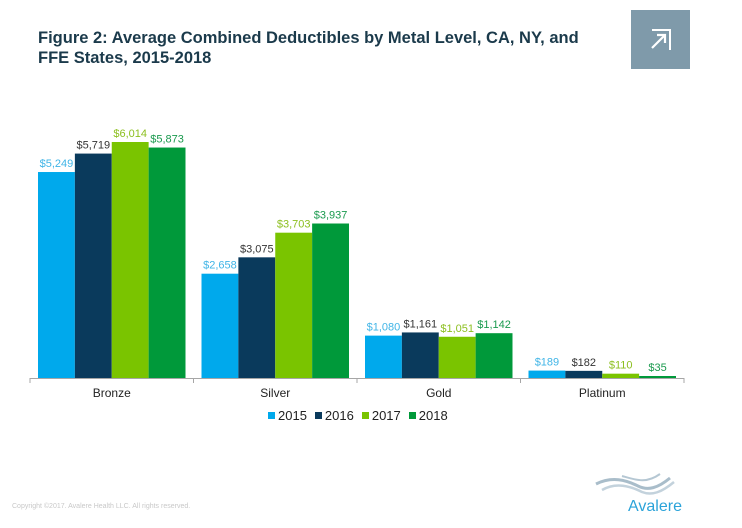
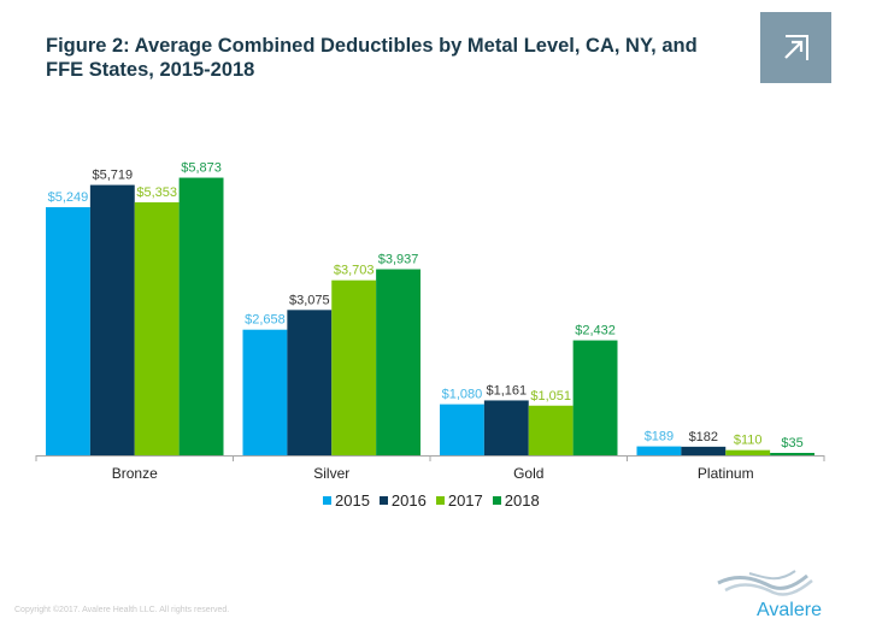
2017/Bronze: $6,014 -> $5,353
2018/Gold: $1,142 -> $2,432
